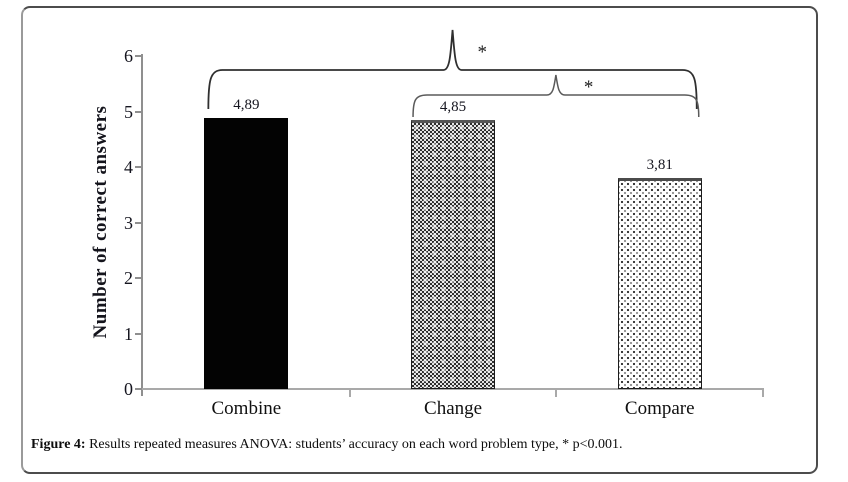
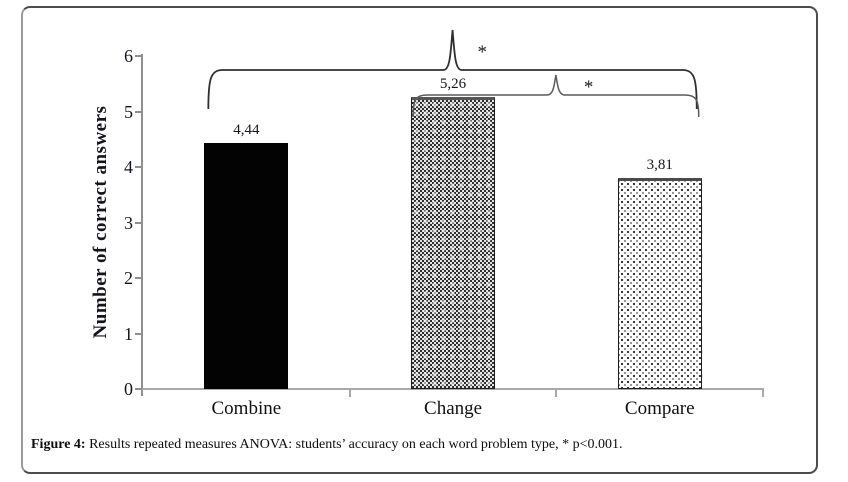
Combine: 4,89 -> 4,44
Change: 4,85 -> 5,26
